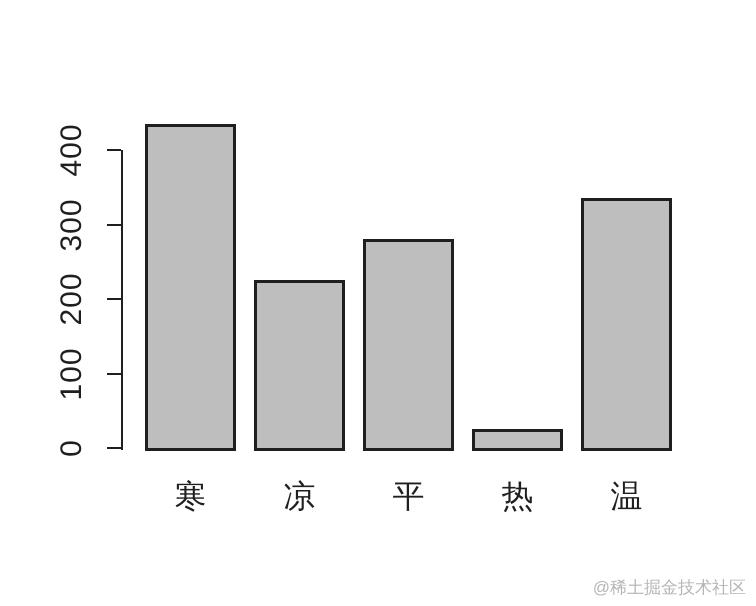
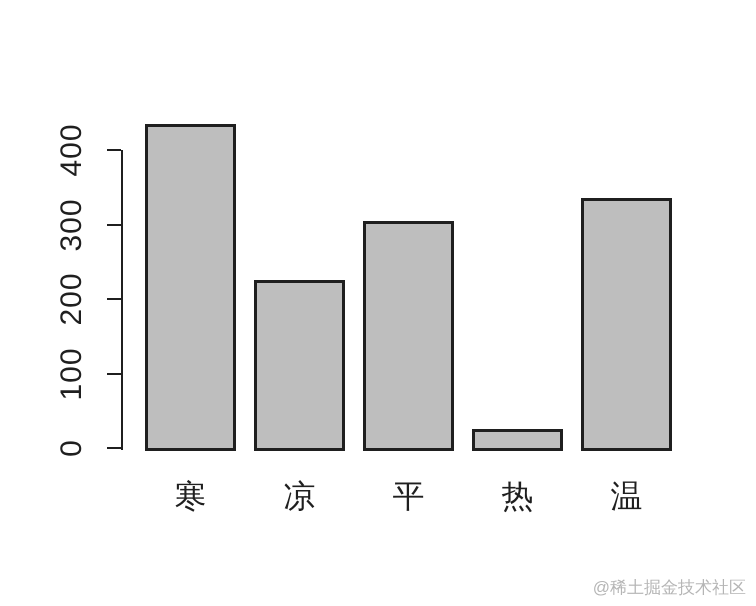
平: 280 -> 300
